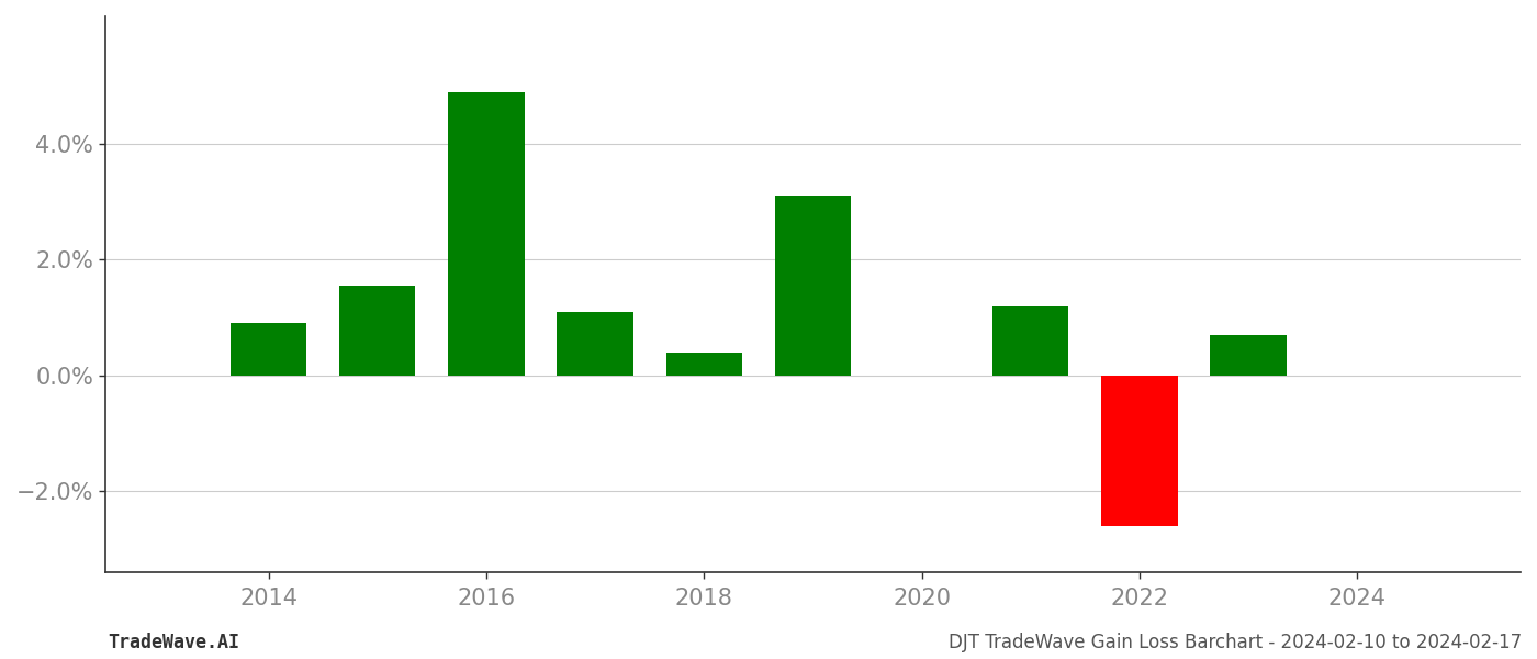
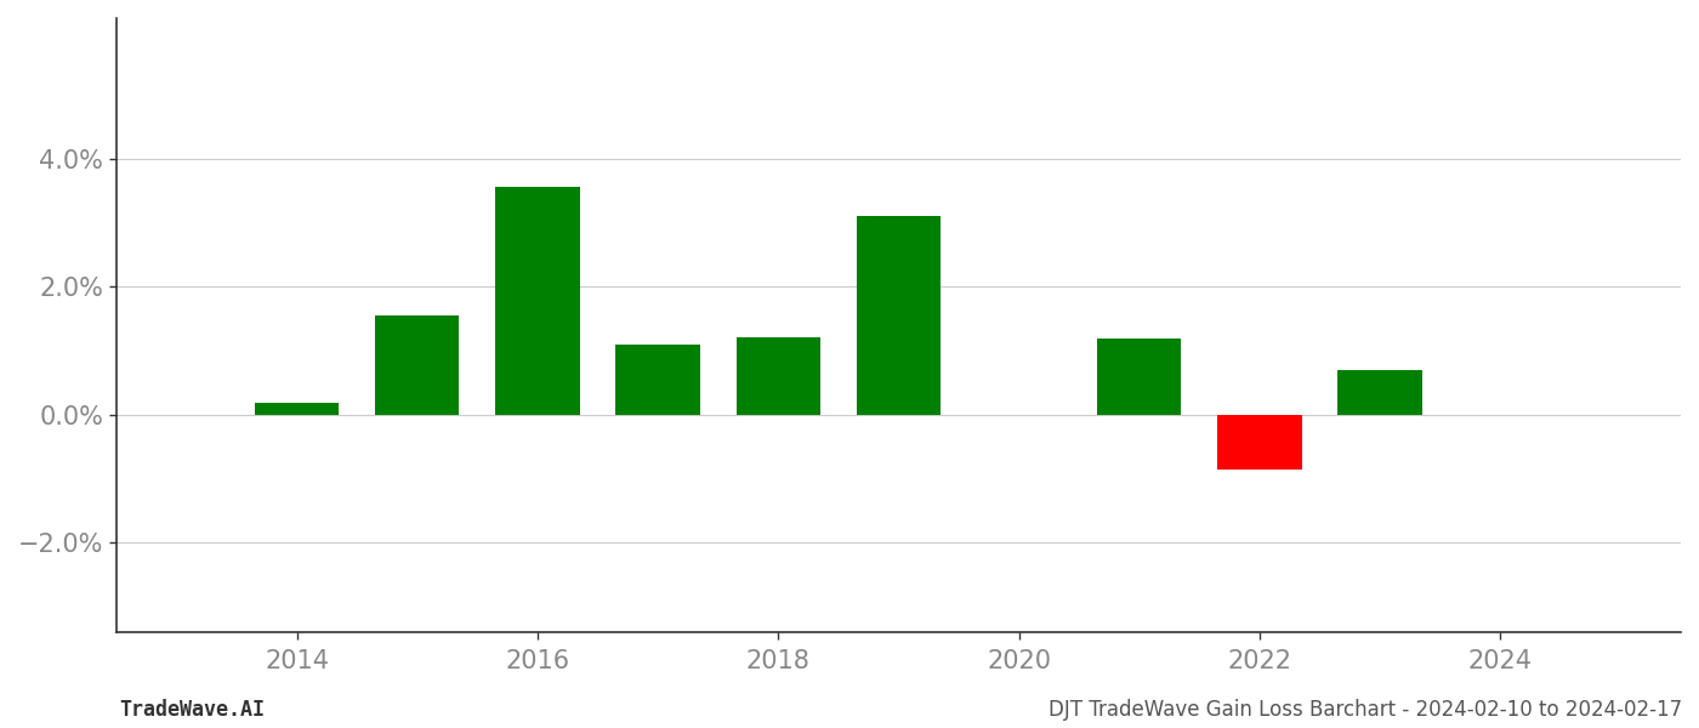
2014: 0.90% -> 0.18%
2016: 4.90% -> 3.56%
2018: 0.40% -> 1.22%
2022: -2.60% -> -0.86%
